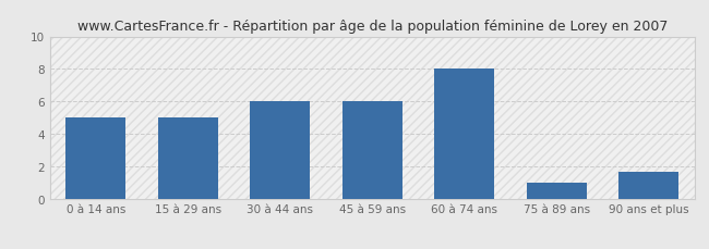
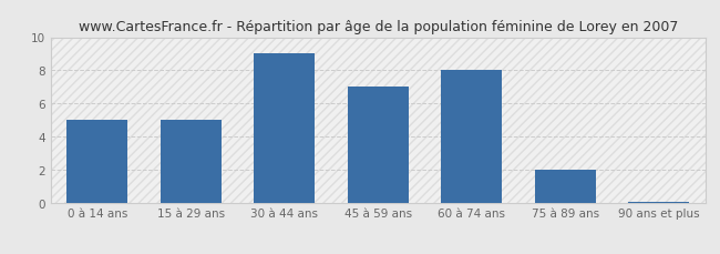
30 à 44 ans: 6.0 -> 9.0
45 à 59 ans: 6.0 -> 7.0
75 à 89 ans: 1.0 -> 2.0
90 ans et plus: 1.7 -> 0.1
